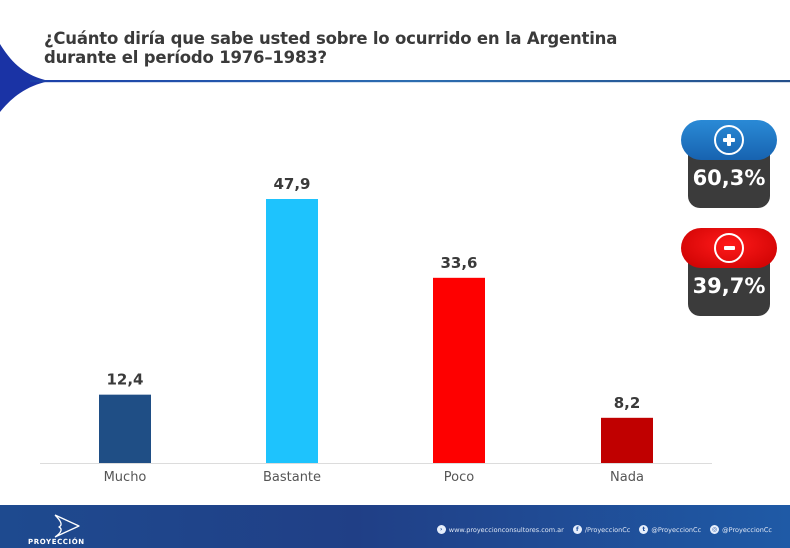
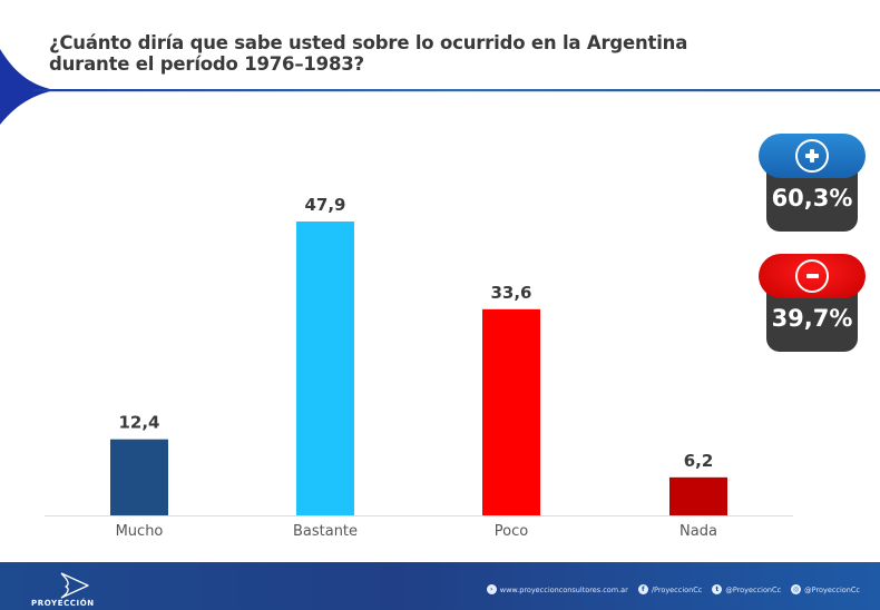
Nada: 8,2 -> 6,2
